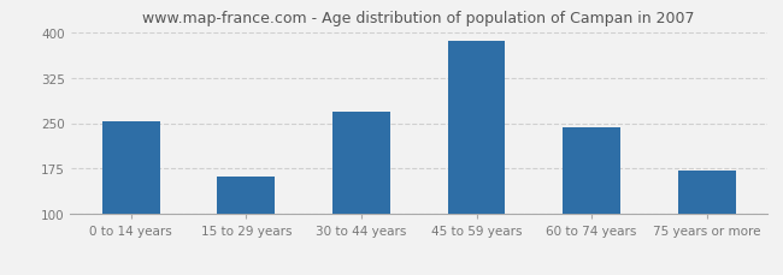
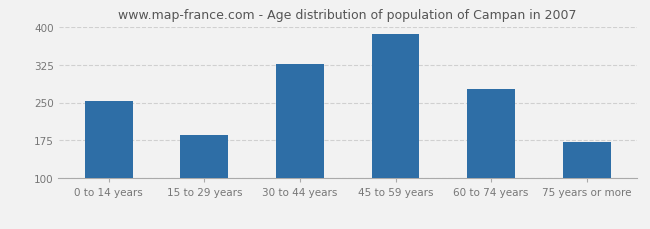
15 to 29 years: 162 -> 186
30 to 44 years: 268 -> 326
60 to 74 years: 243 -> 276
